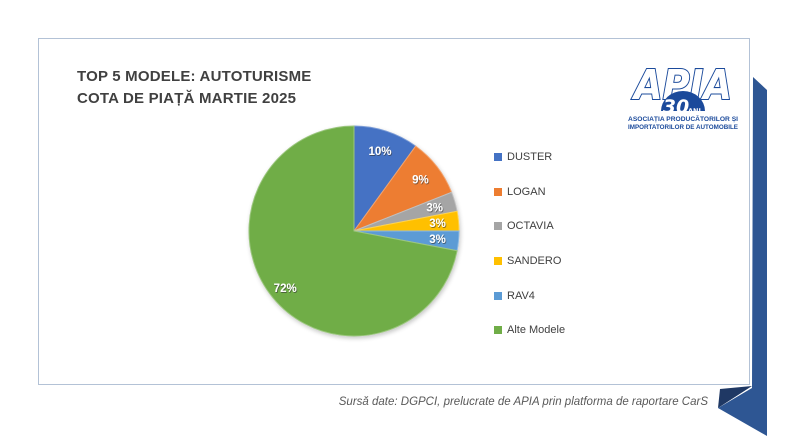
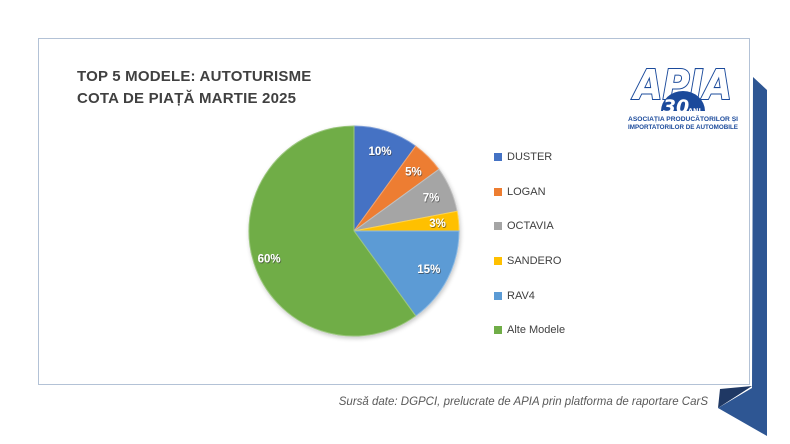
LOGAN: 9% -> 5%
OCTAVIA: 3% -> 7%
RAV4: 3% -> 15%
Alte Modele: 72% -> 60%
